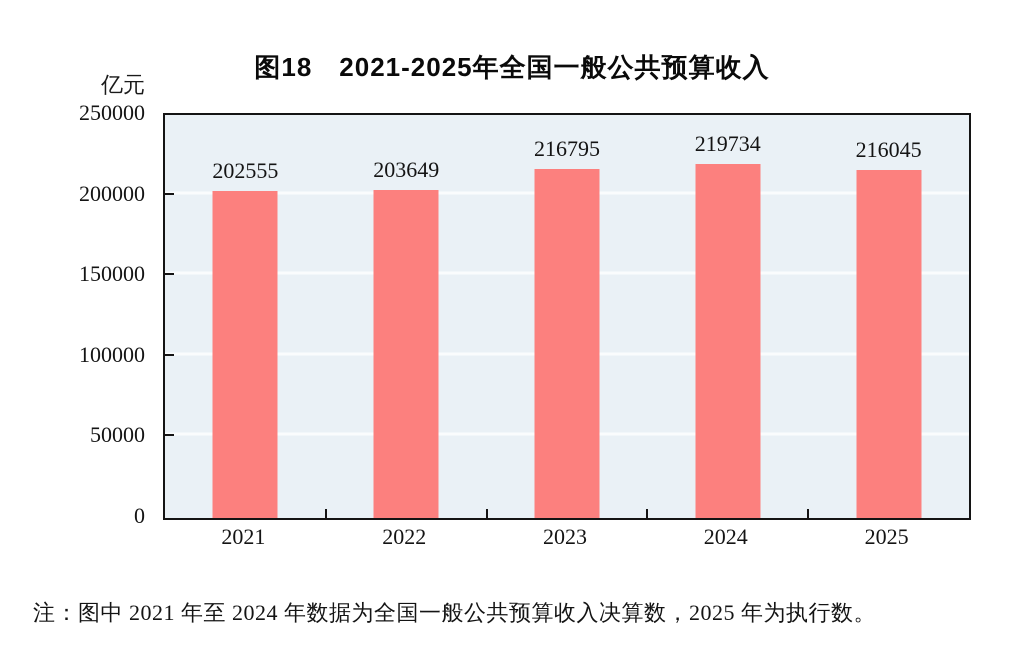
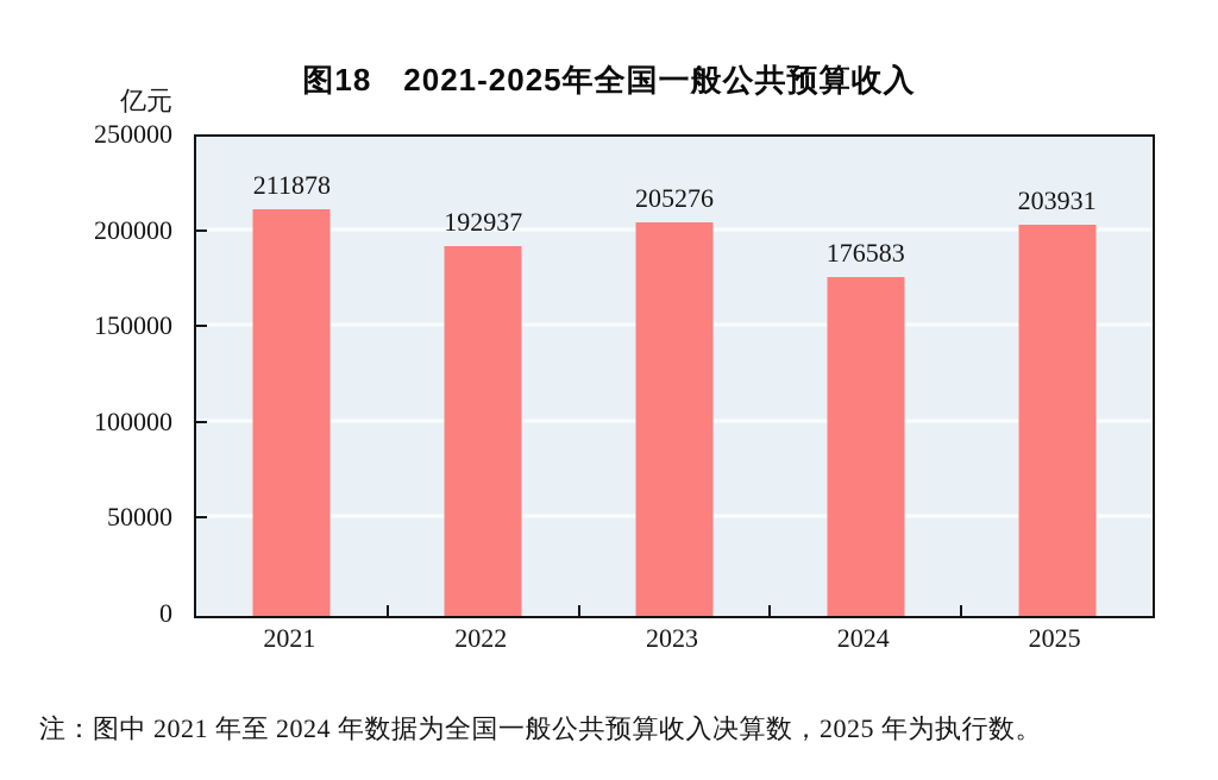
2021: 202555 -> 211878
2022: 203649 -> 192937
2023: 216795 -> 205276
2024: 219734 -> 176583
2025: 216045 -> 203931
